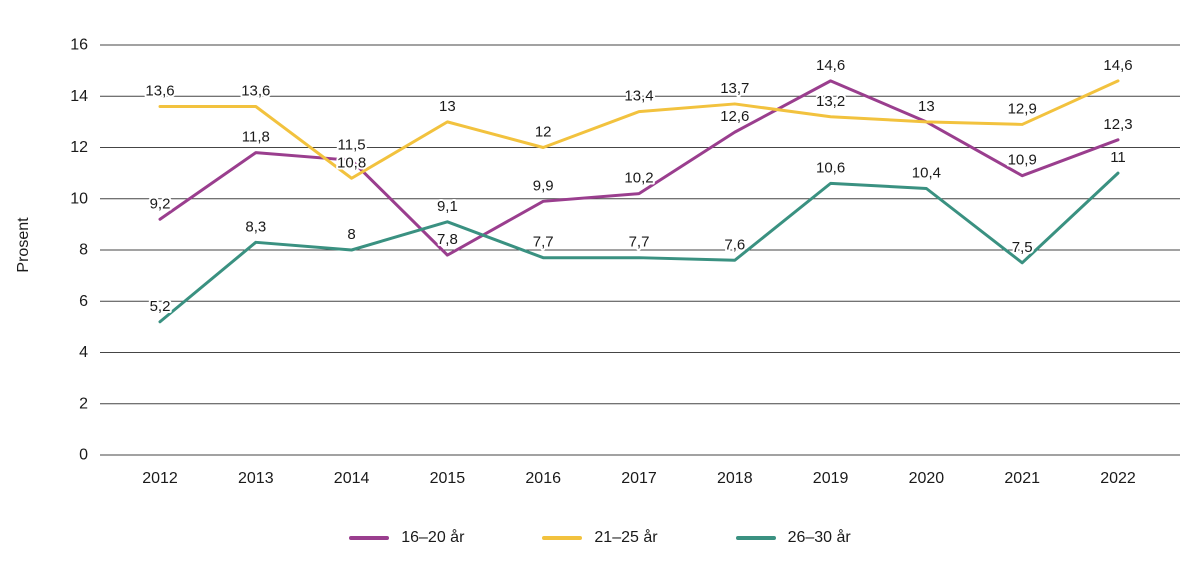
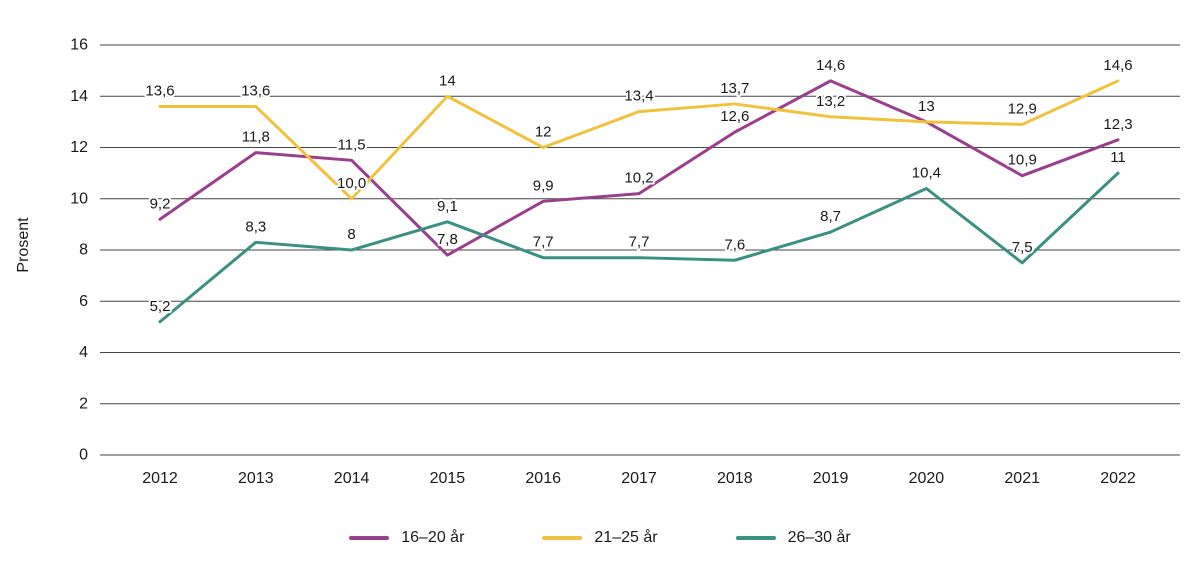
21–25 år/2014: 10,8 -> 10,0
21–25 år/2015: 13 -> 14
26–30 år/2019: 10,6 -> 8,7
